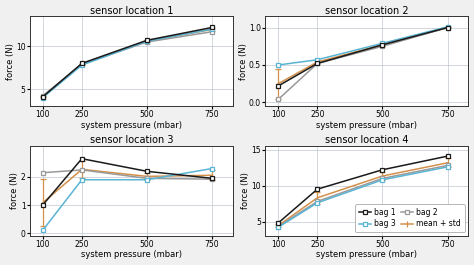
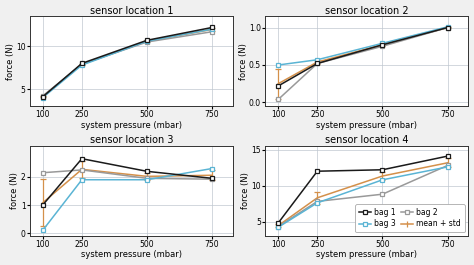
sensor location 4/bag 1/250: 9.5 -> 12.0
sensor location 4/bag 2/500: 11.0 -> 8.8
